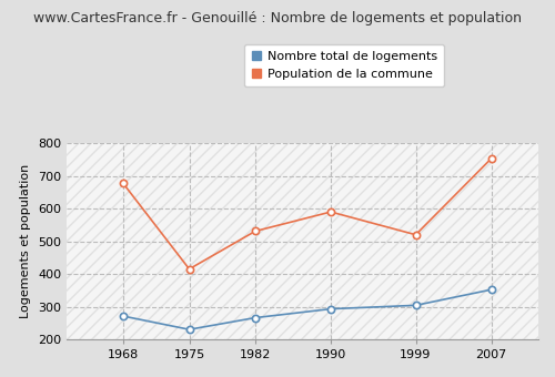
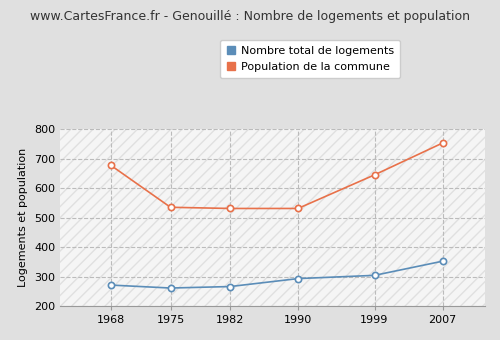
Nombre total de logements/1975: 230 -> 261
Population de la commune/1975: 415 -> 535
Population de la commune/1990: 590 -> 531
Population de la commune/1999: 520 -> 645
